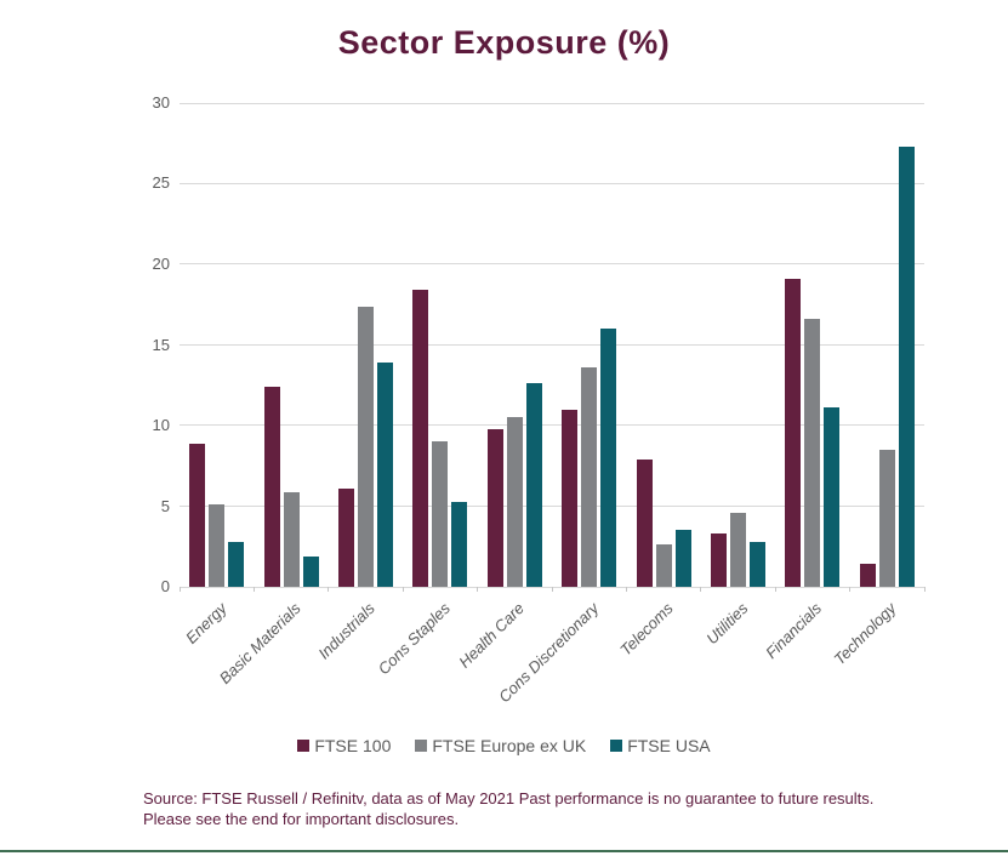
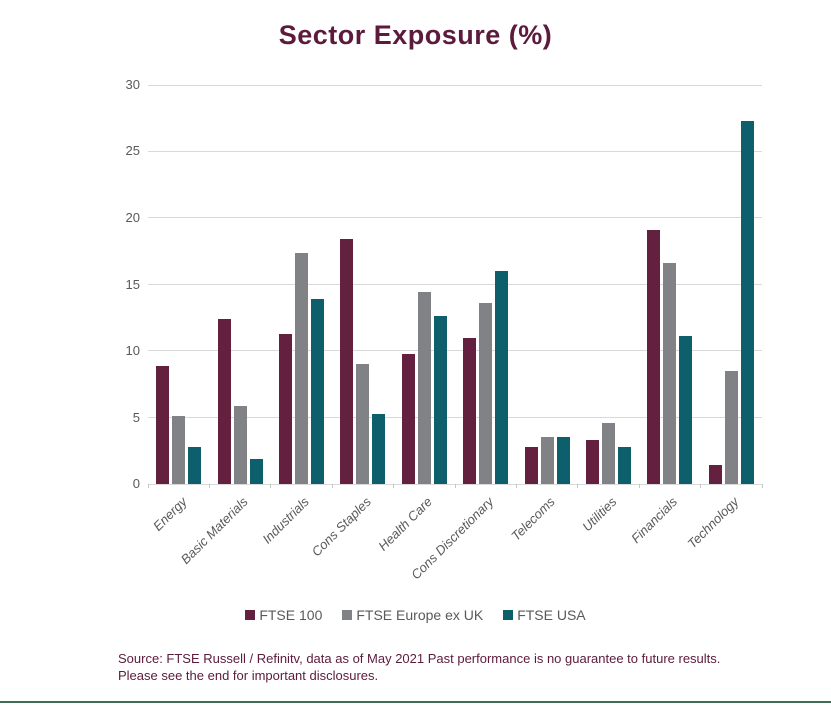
FTSE 100/Industrials: 6.1 -> 11.3
FTSE Europe ex UK/Health Care: 10.5 -> 14.4
FTSE 100/Telecoms: 7.9 -> 2.8
FTSE Europe ex UK/Telecoms: 2.6 -> 3.5
